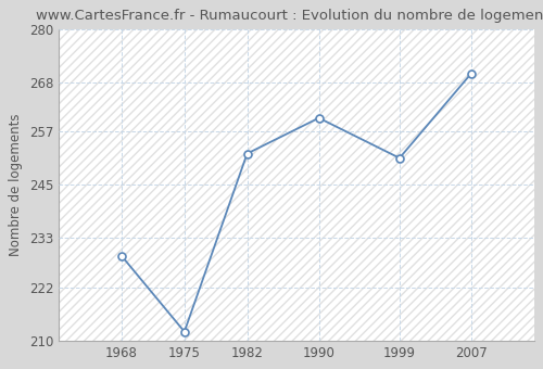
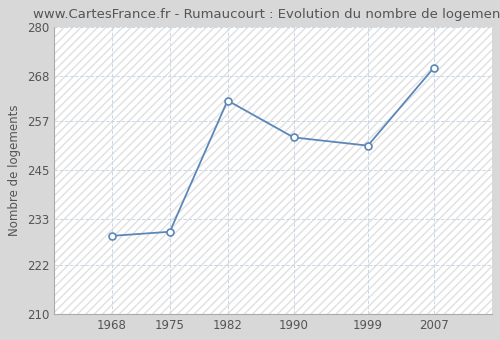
1975: 212 -> 230
1982: 252 -> 262
1990: 260 -> 253
